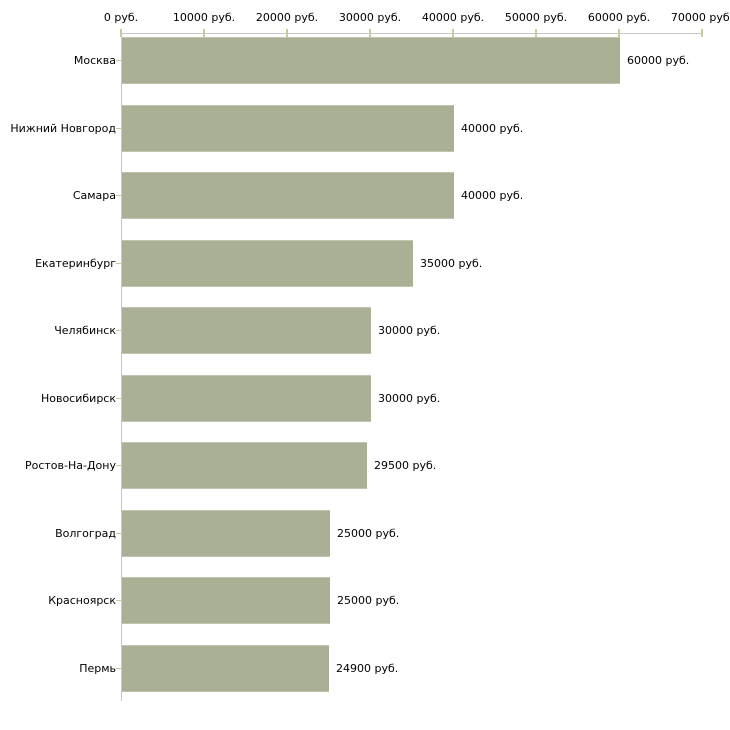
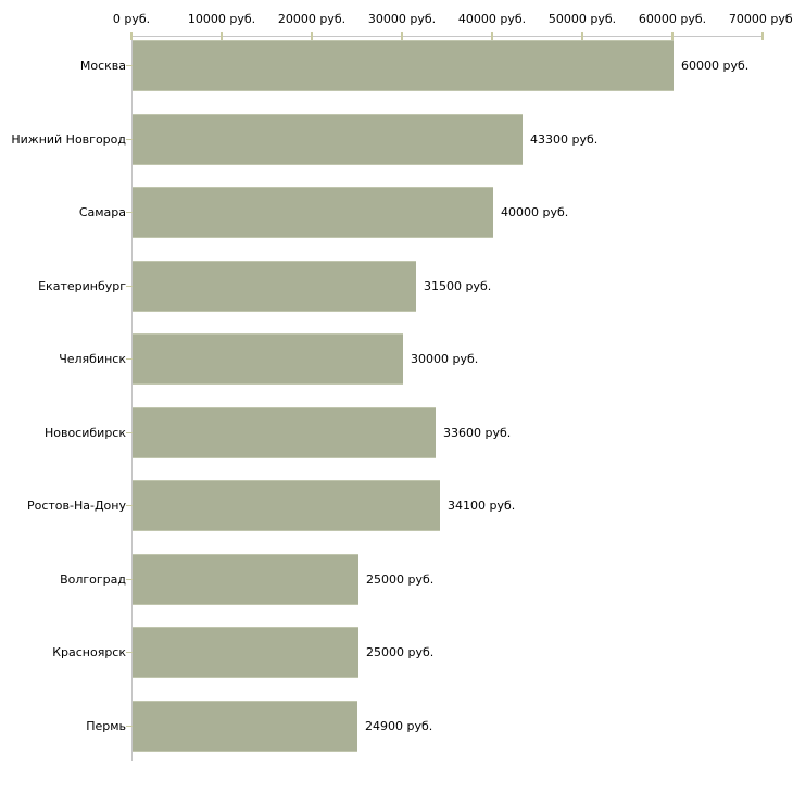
Нижний Новгород: 40000 -> 43300
Екатеринбург: 35000 -> 31500
Новосибирск: 30000 -> 33600
Ростов-На-Дону: 29500 -> 34100
